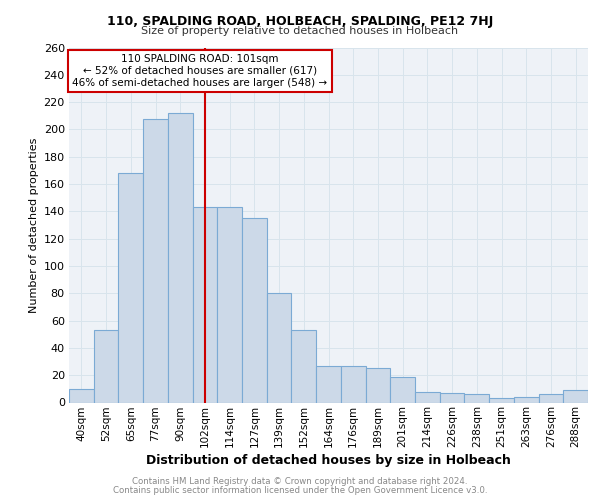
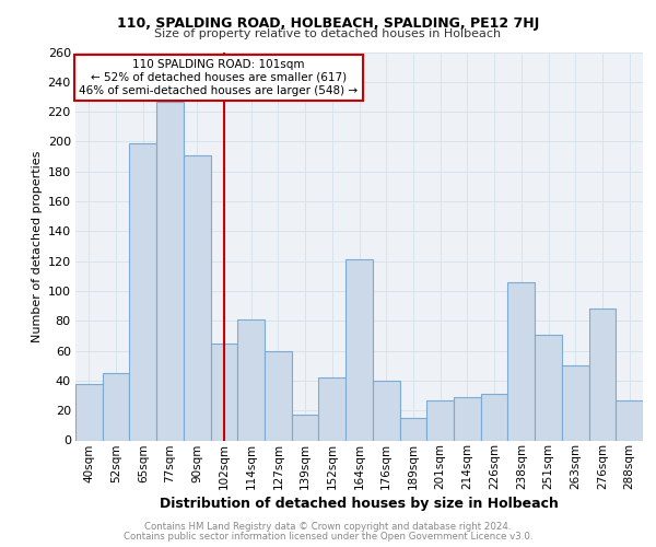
40sqm: 10 -> 38
52sqm: 53 -> 45
65sqm: 168 -> 199
77sqm: 208 -> 227
90sqm: 212 -> 191
102sqm: 143 -> 65
114sqm: 143 -> 81
127sqm: 135 -> 60
139sqm: 80 -> 17
152sqm: 53 -> 42
164sqm: 27 -> 121
176sqm: 27 -> 40
189sqm: 25 -> 15
201sqm: 19 -> 27
214sqm: 8 -> 29
226sqm: 7 -> 31
238sqm: 6 -> 106
251sqm: 3 -> 71
263sqm: 4 -> 50
276sqm: 6 -> 88
288sqm: 9 -> 27
